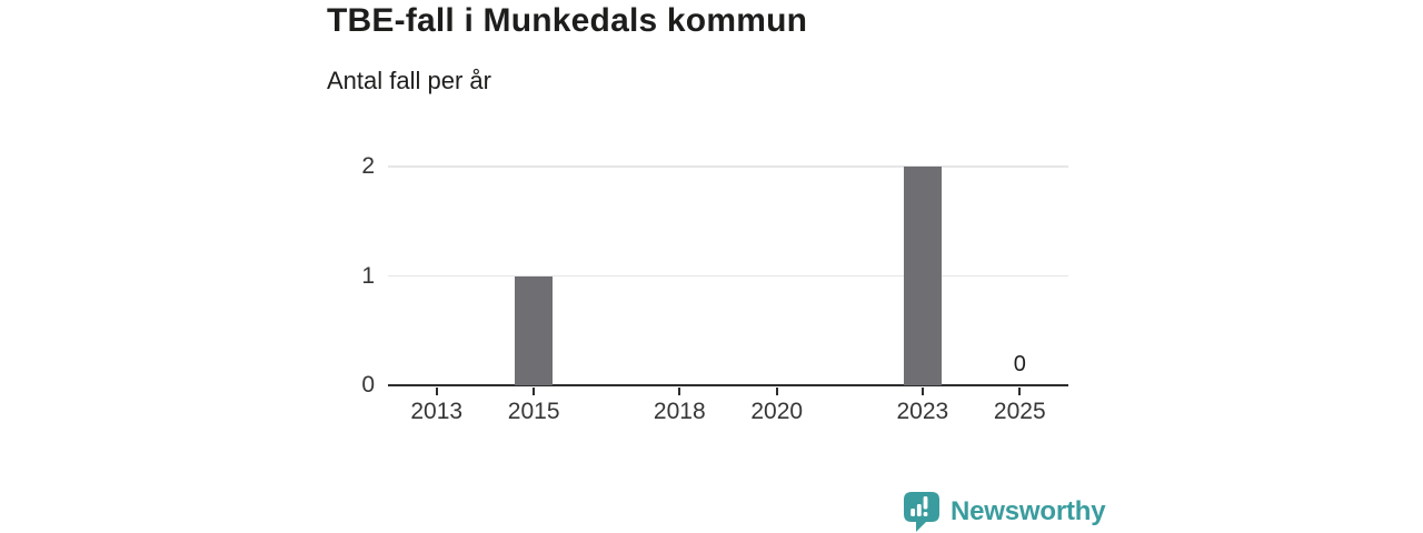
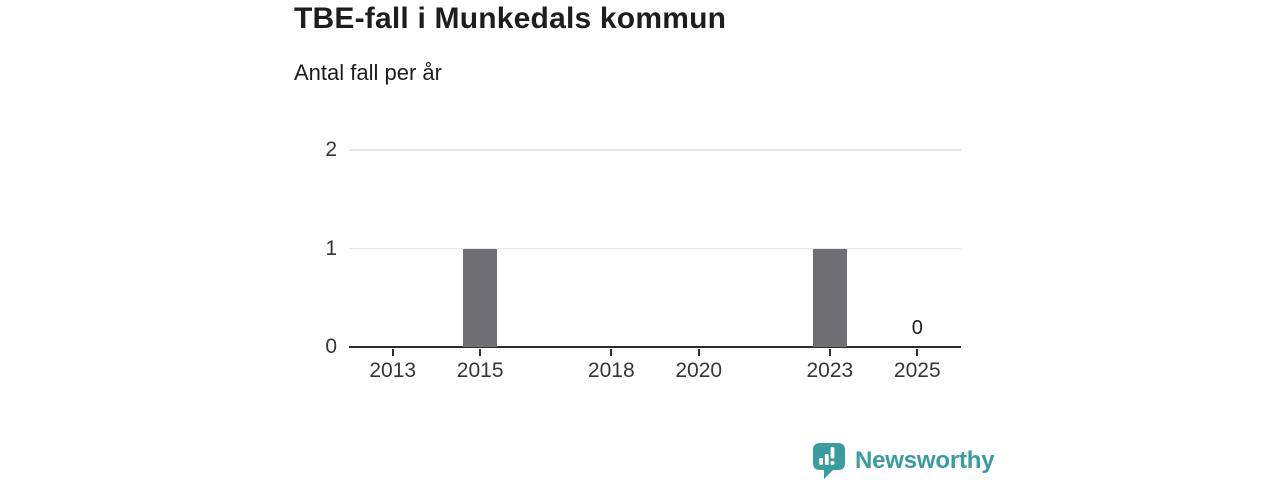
2023: 2 -> 1
